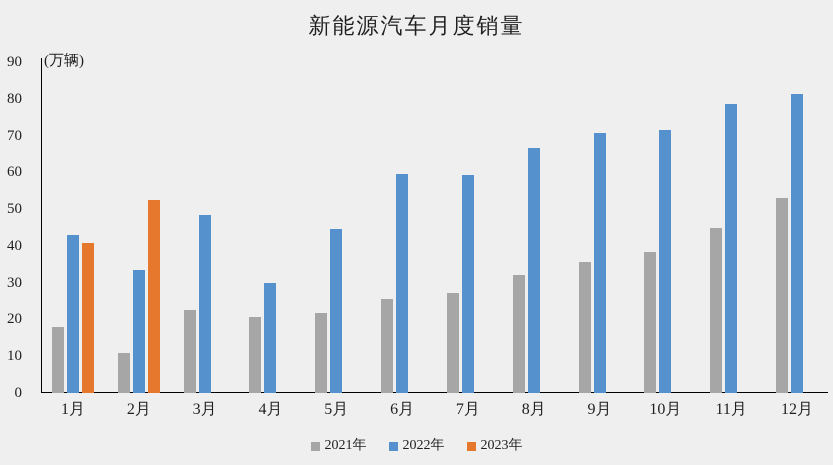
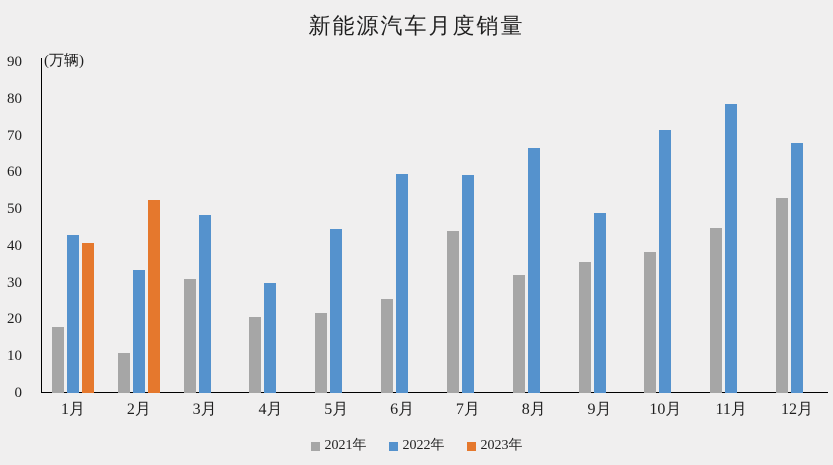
2021年/3月: 23 -> 31
2021年/7月: 27 -> 44
2022年/9月: 71 -> 49
2022年/12月: 81 -> 68
